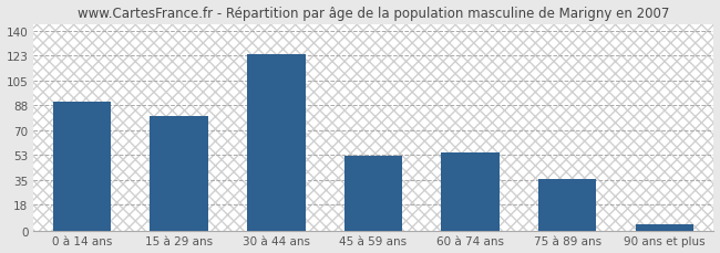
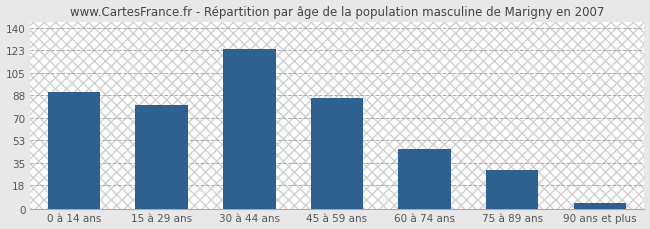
45 à 59 ans: 52 -> 86
60 à 74 ans: 55 -> 46
75 à 89 ans: 36 -> 30
